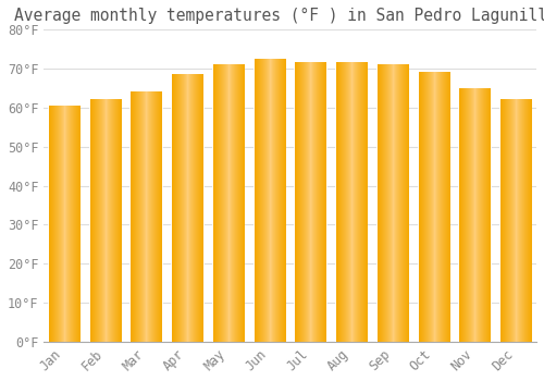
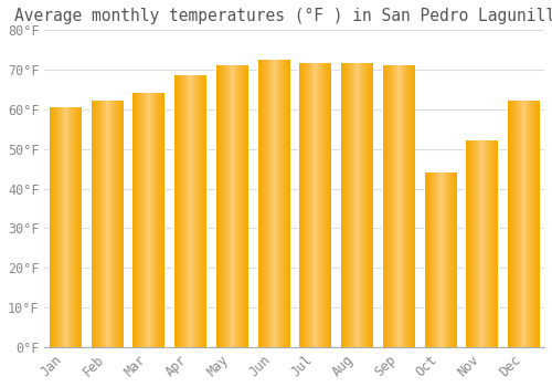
Oct: 69.0°F -> 44.0°F
Nov: 65.0°F -> 52.0°F
